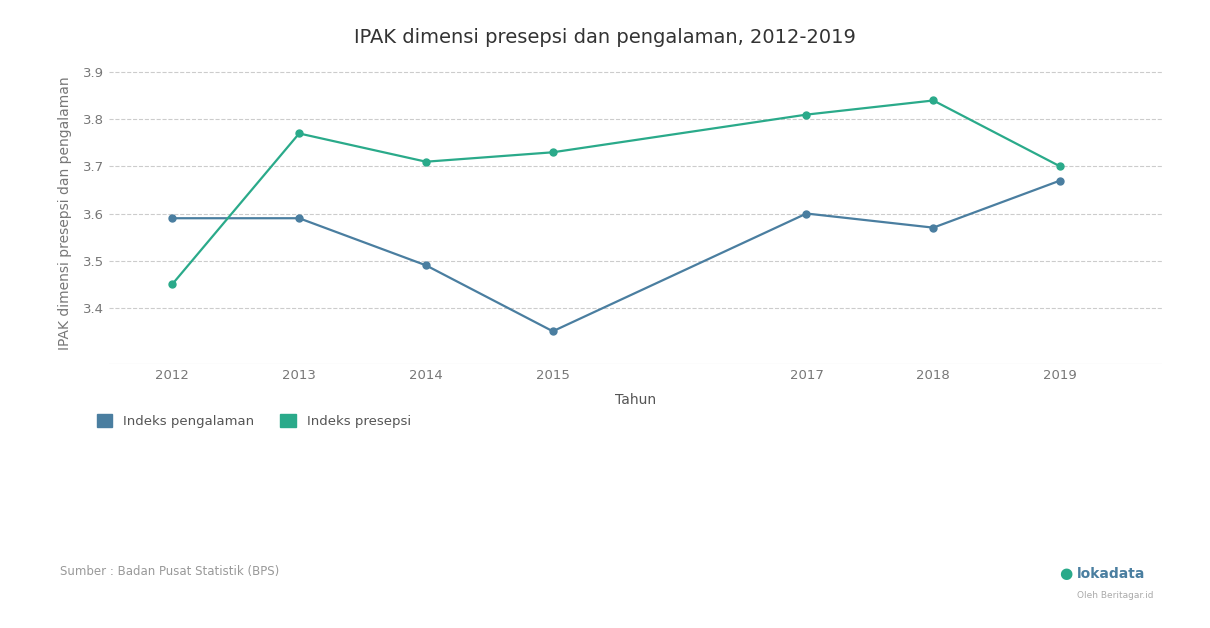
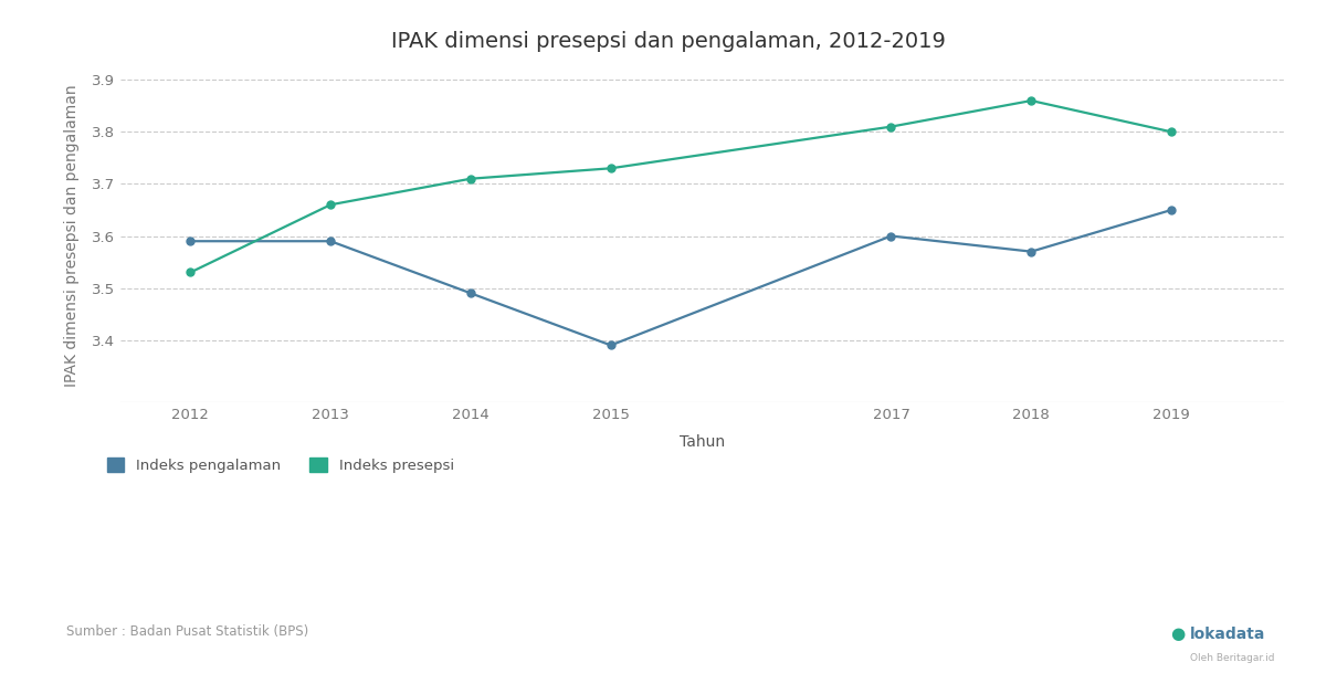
Indeks presepsi/2012: 3.45 -> 3.53
Indeks presepsi/2013: 3.77 -> 3.66
Indeks pengalaman/2015: 3.35 -> 3.39
Indeks presepsi/2018: 3.84 -> 3.86
Indeks pengalaman/2019: 3.67 -> 3.65
Indeks presepsi/2019: 3.70 -> 3.80
